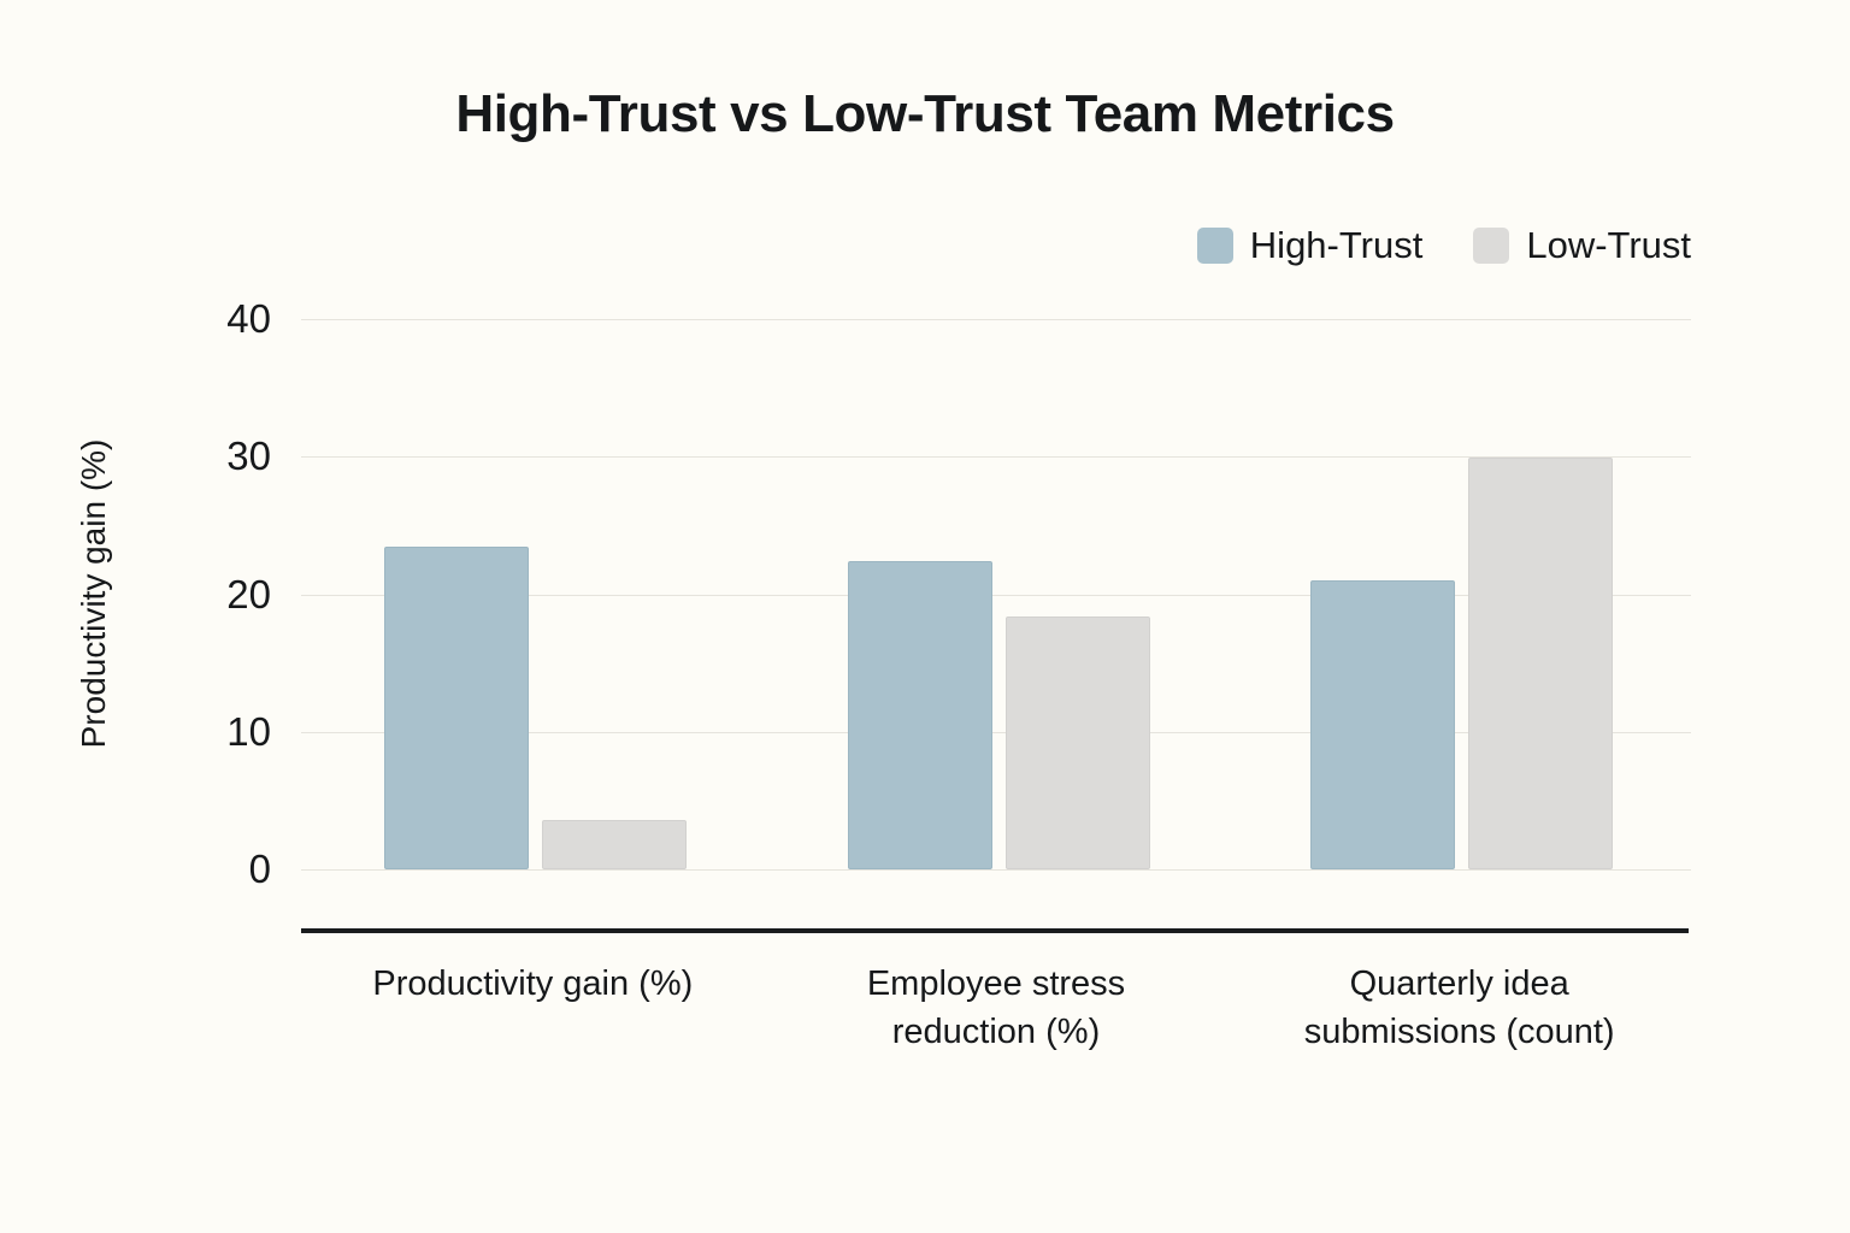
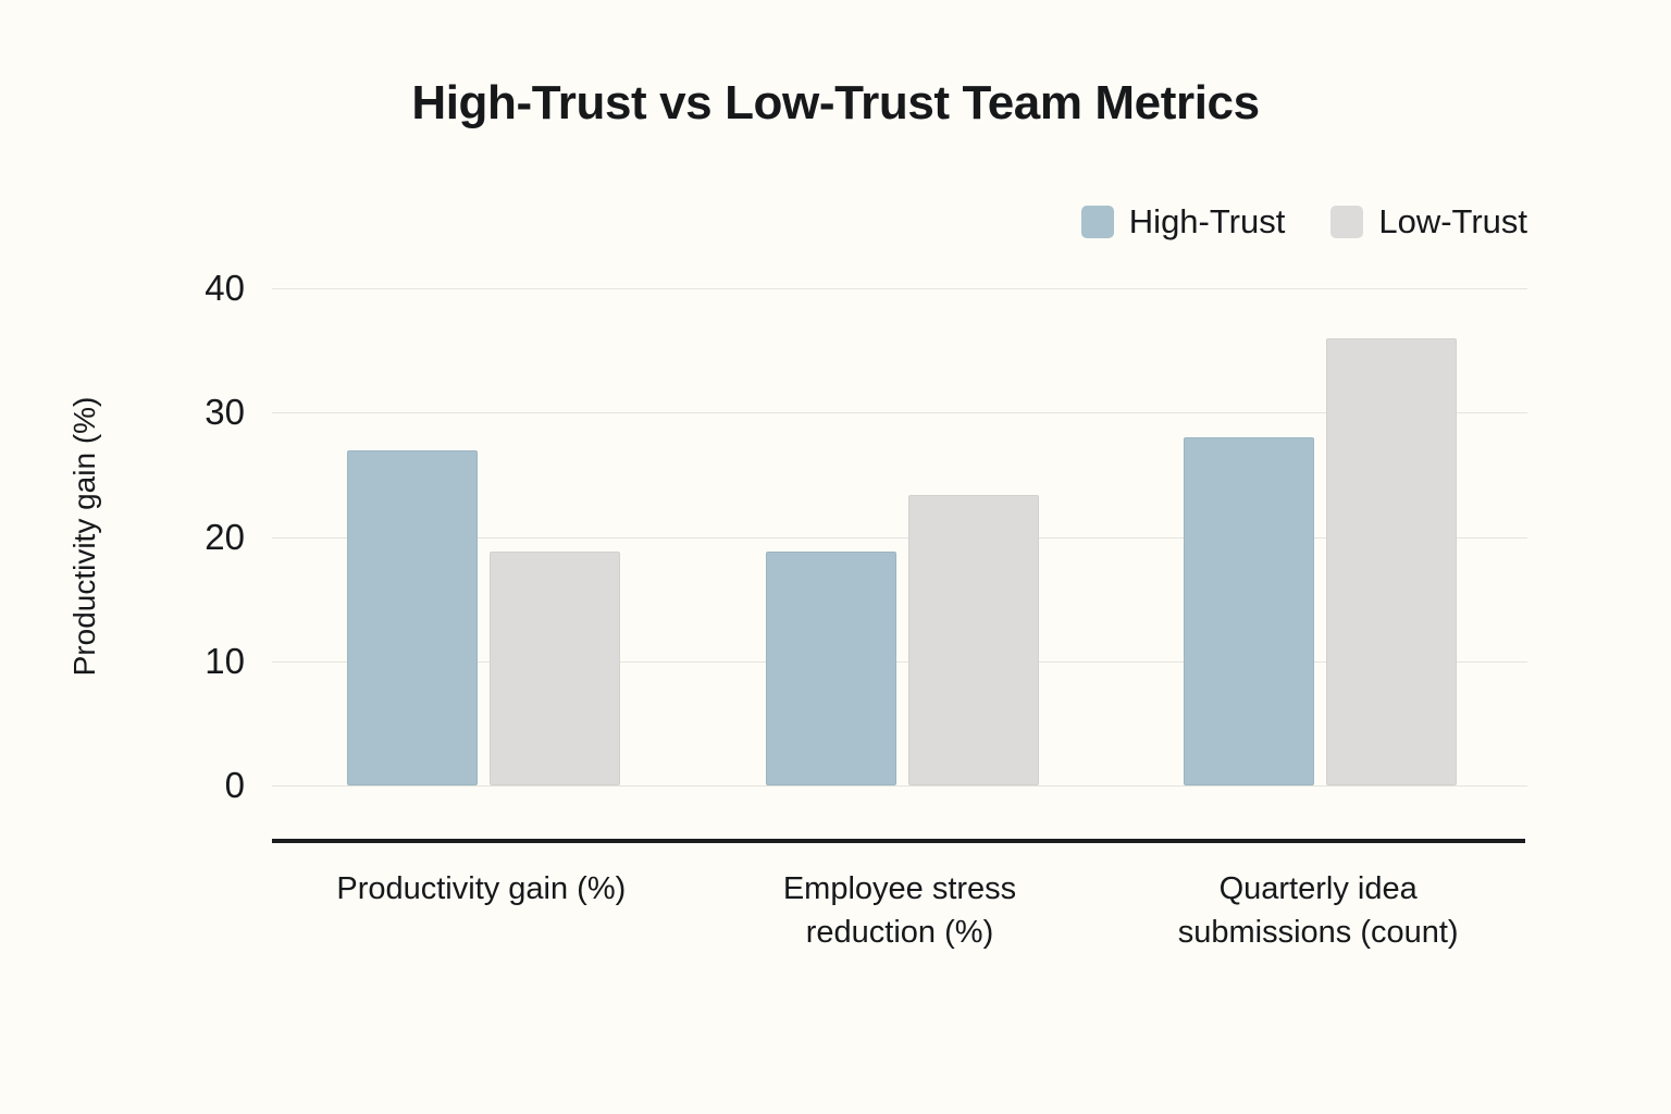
High-Trust/Productivity gain (%): 23.5 -> 27.0
Low-Trust/Productivity gain (%): 3.6 -> 18.8
High-Trust/Employee stress reduction (%): 22.4 -> 18.8
Low-Trust/Employee stress reduction (%): 18.4 -> 23.4
High-Trust/Quarterly idea submissions (count): 21.0 -> 28.0
Low-Trust/Quarterly idea submissions (count): 29.9 -> 36.0
